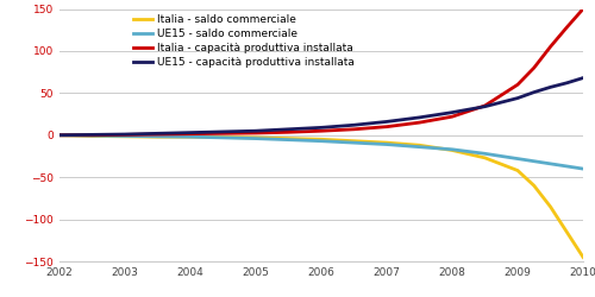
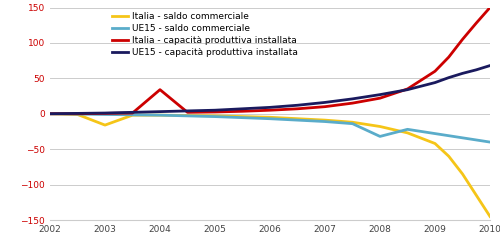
Italia - saldo commerciale/2003: -2 -> -16
Italia - capacità produttiva installata/2004: 2 -> 34
UE15 - saldo commerciale/2008: -17 -> -32
